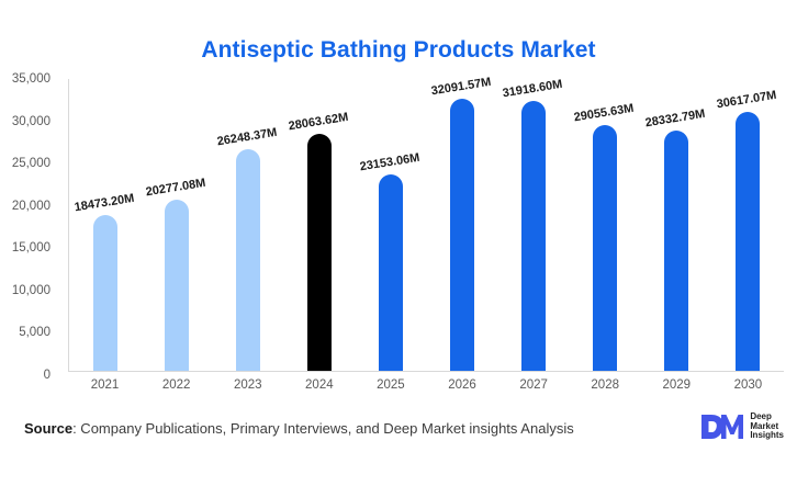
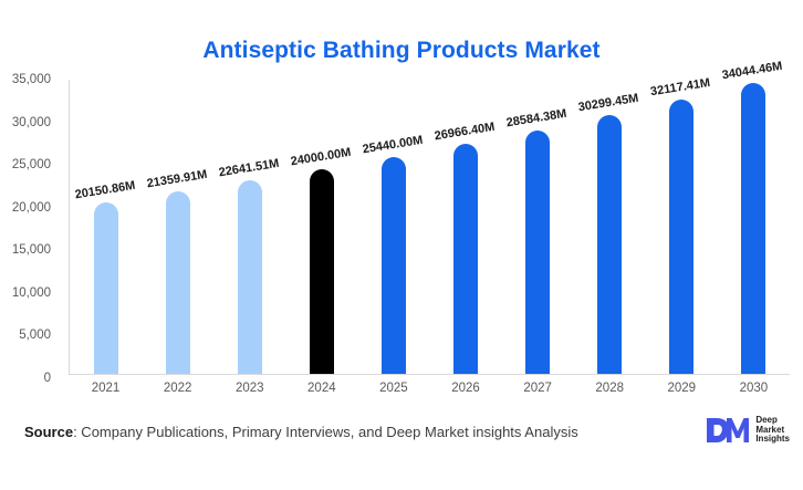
2021: 18473.20M -> 20150.86M
2022: 20277.08M -> 21359.91M
2023: 26248.37M -> 22641.51M
2024: 28063.62M -> 24000.00M
2025: 23153.06M -> 25440.00M
2026: 32091.57M -> 26966.40M
2027: 31918.60M -> 28584.38M
2028: 29055.63M -> 30299.45M
2029: 28332.79M -> 32117.41M
2030: 30617.07M -> 34044.46M
